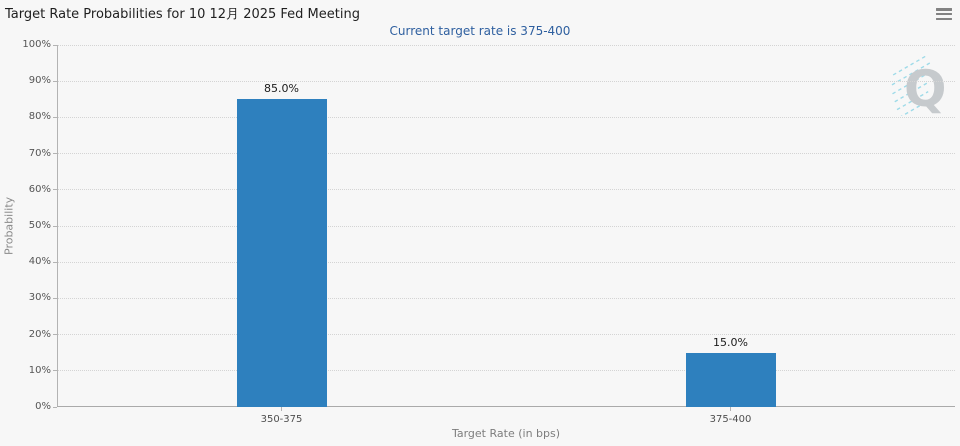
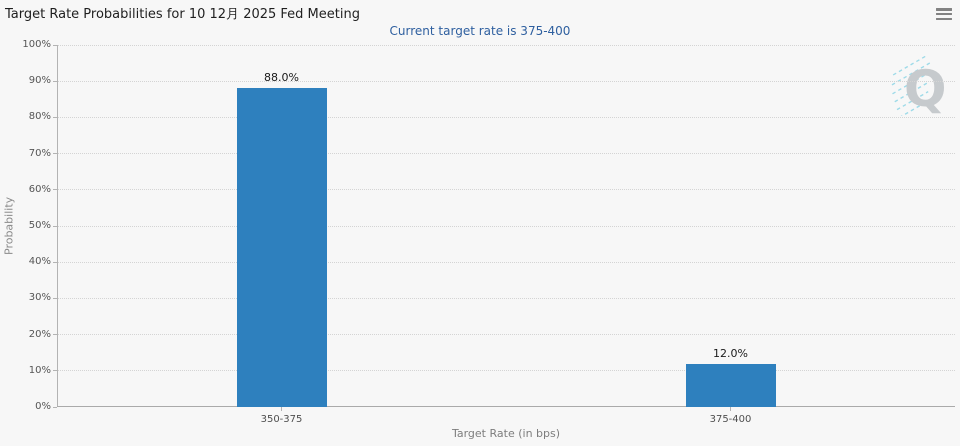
350-375: 85.0% -> 88.0%
375-400: 15.0% -> 12.0%
